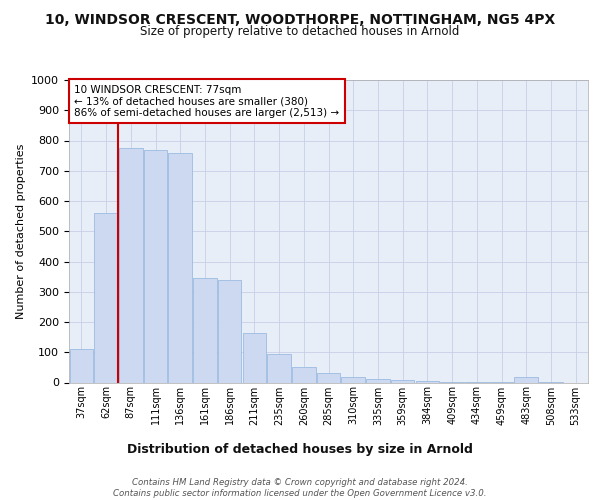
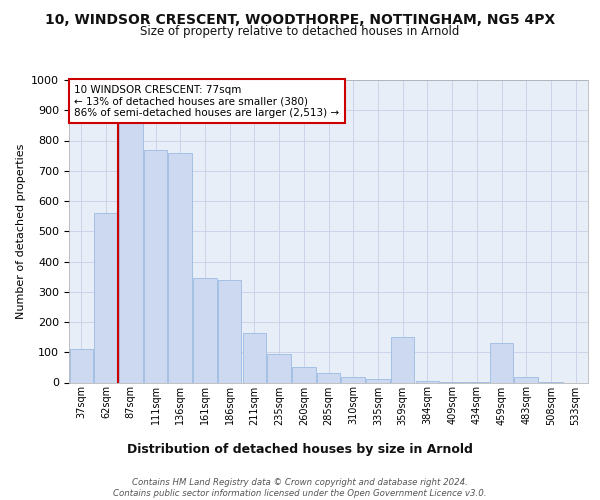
87sqm: 775 -> 860
359sqm: 8 -> 150
459sqm: 1 -> 130
